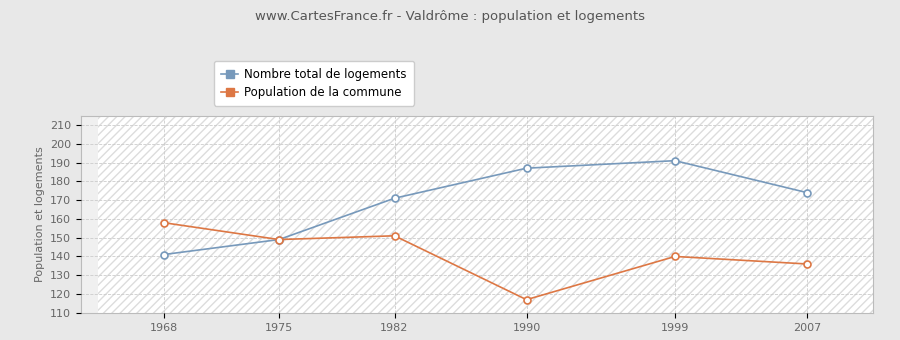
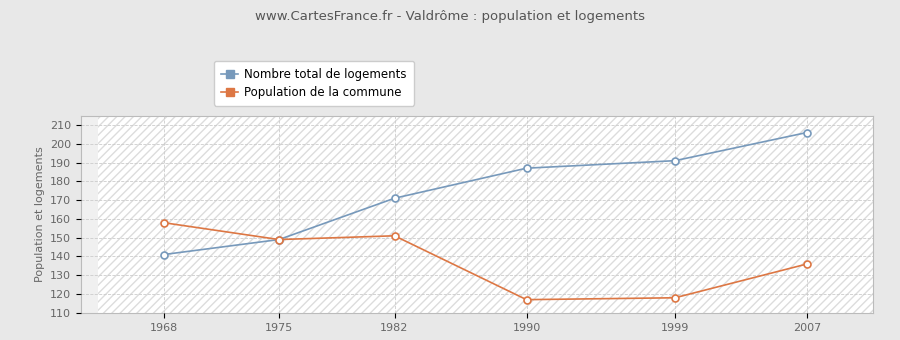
Population de la commune/1999: 140 -> 118
Nombre total de logements/2007: 174 -> 206
